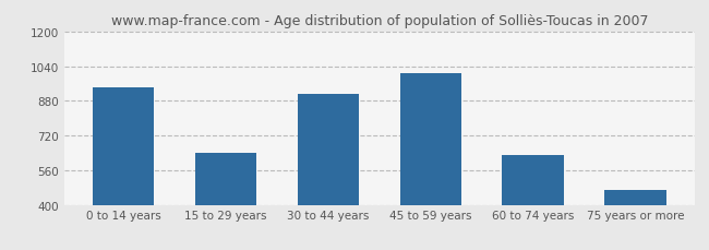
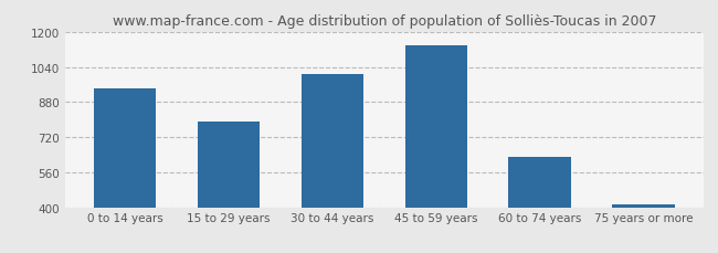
15 to 29 years: 640 -> 790
30 to 44 years: 910 -> 1010
45 to 59 years: 1010 -> 1140
75 years or more: 470 -> 420
